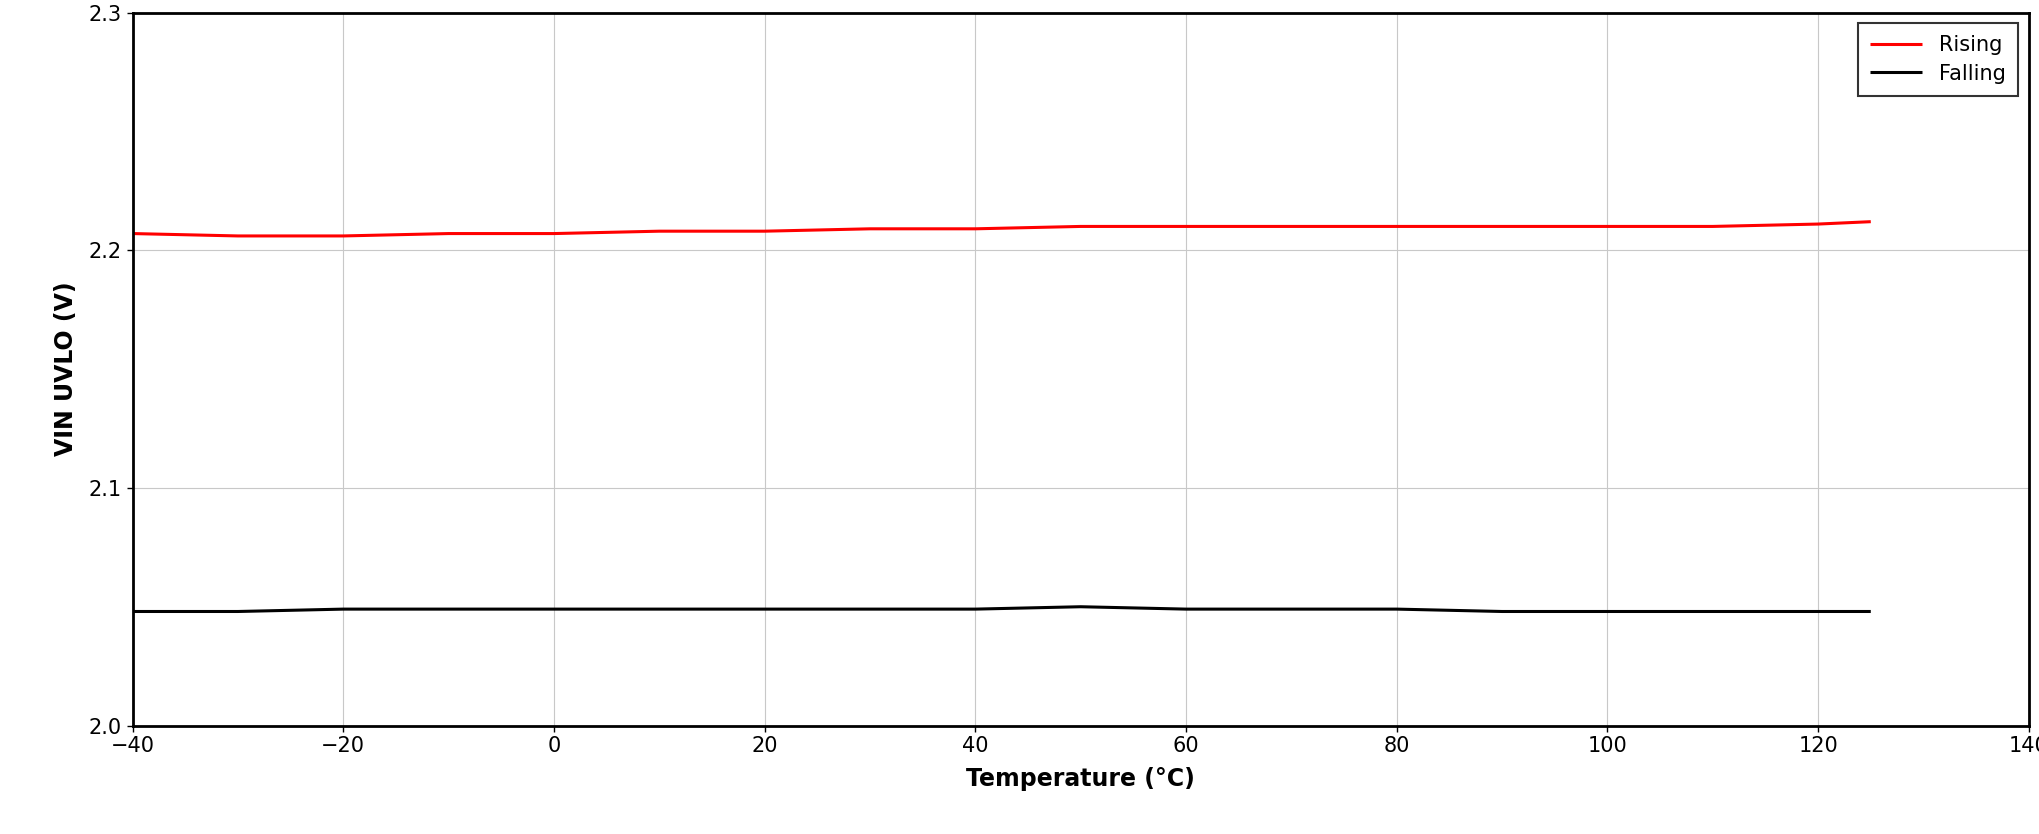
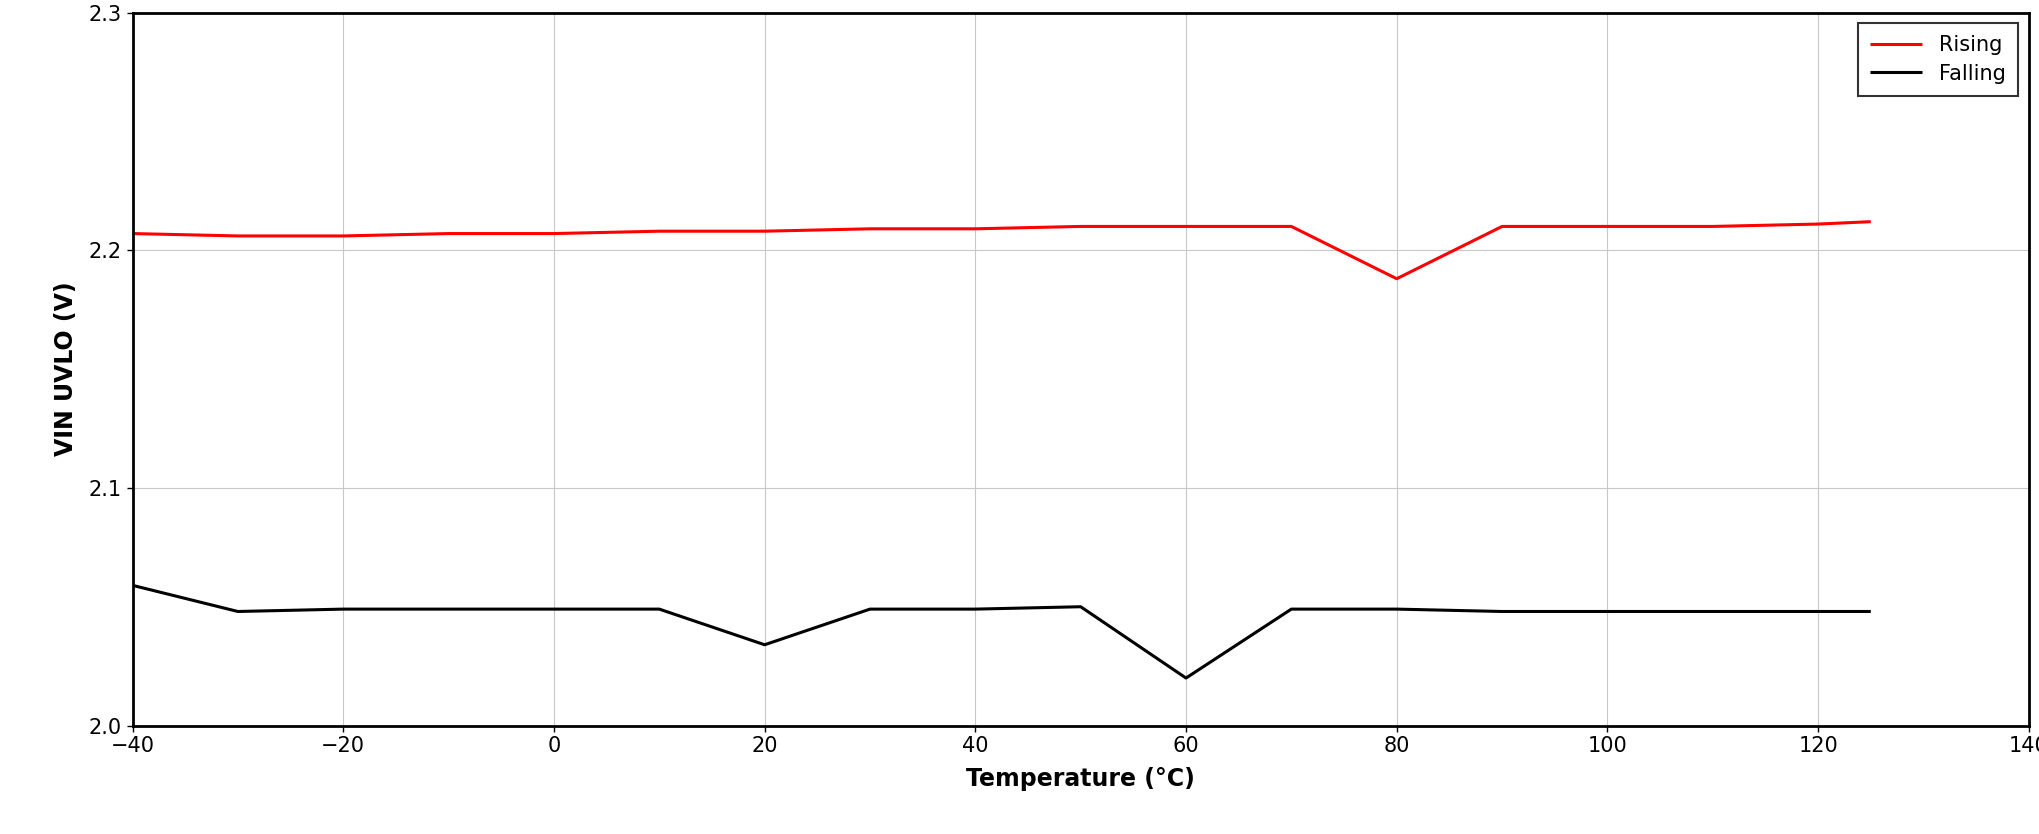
Falling/−40: 2.048 -> 2.059
Falling/20: 2.049 -> 2.034
Falling/60: 2.049 -> 2.020
Rising/80: 2.210 -> 2.188
